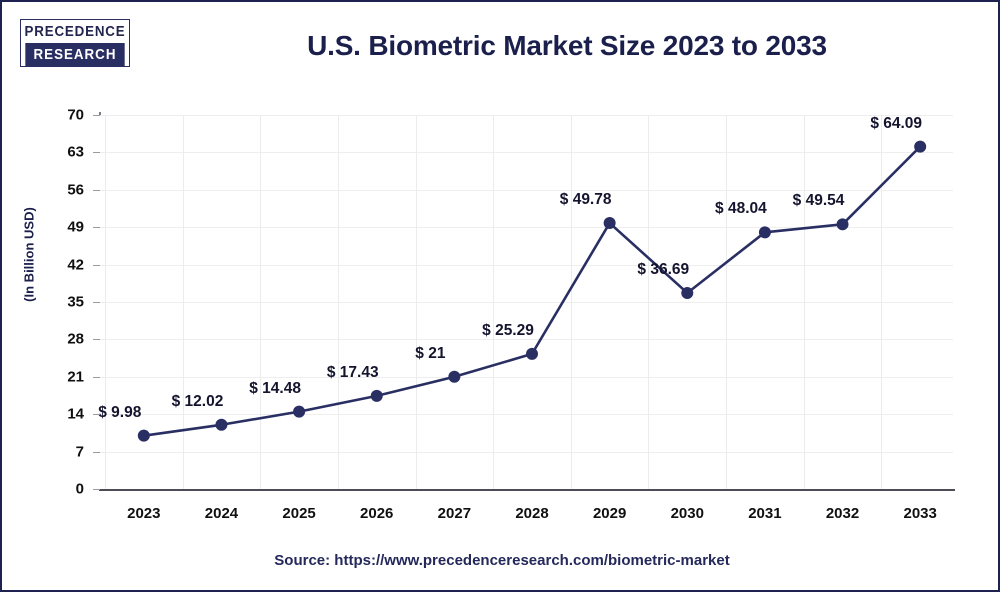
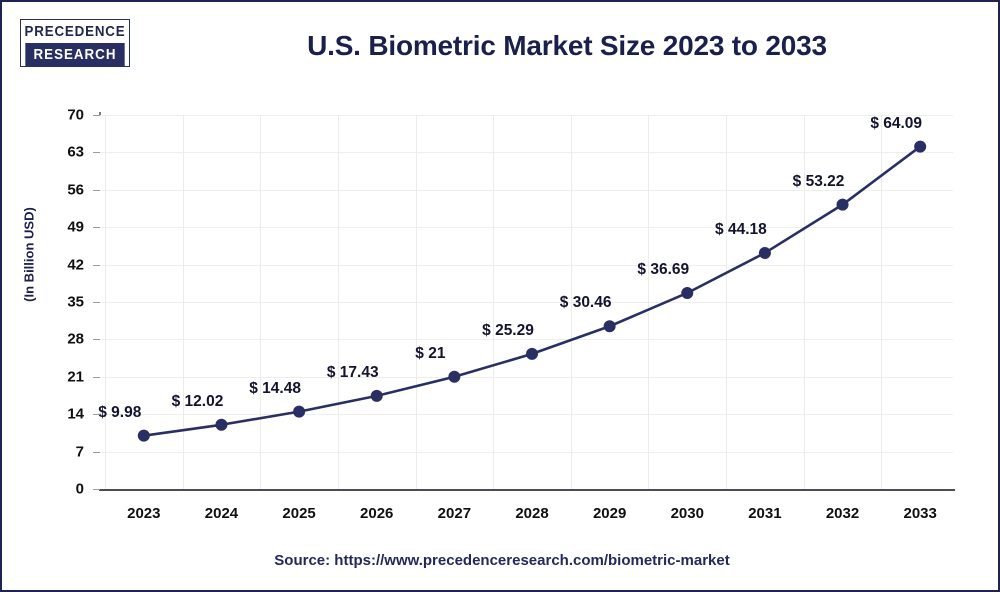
2029: 49.78 -> 30.46
2031: 48.04 -> 44.18
2032: 49.54 -> 53.22
